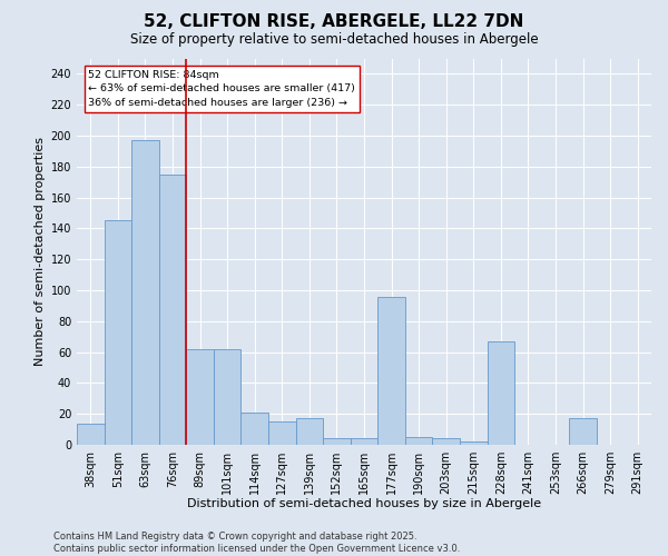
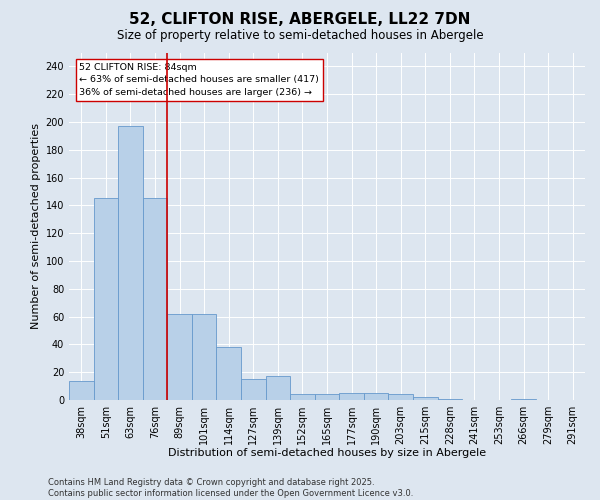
76sqm: 175 -> 145
114sqm: 21 -> 38
177sqm: 96 -> 5
228sqm: 67 -> 1
266sqm: 17 -> 1
